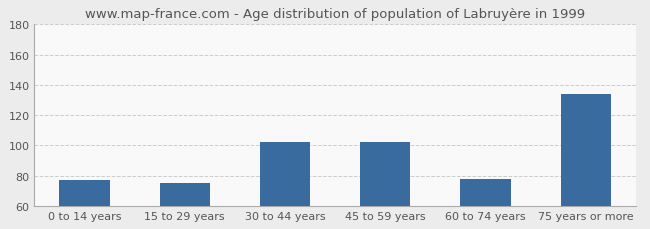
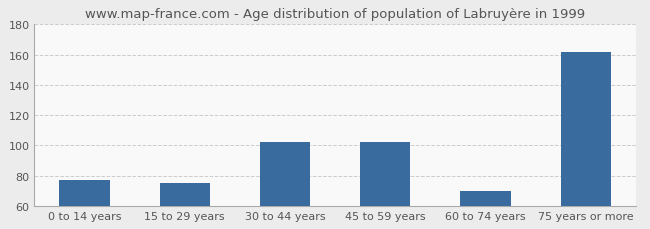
60 to 74 years: 78 -> 70
75 years or more: 134 -> 162
